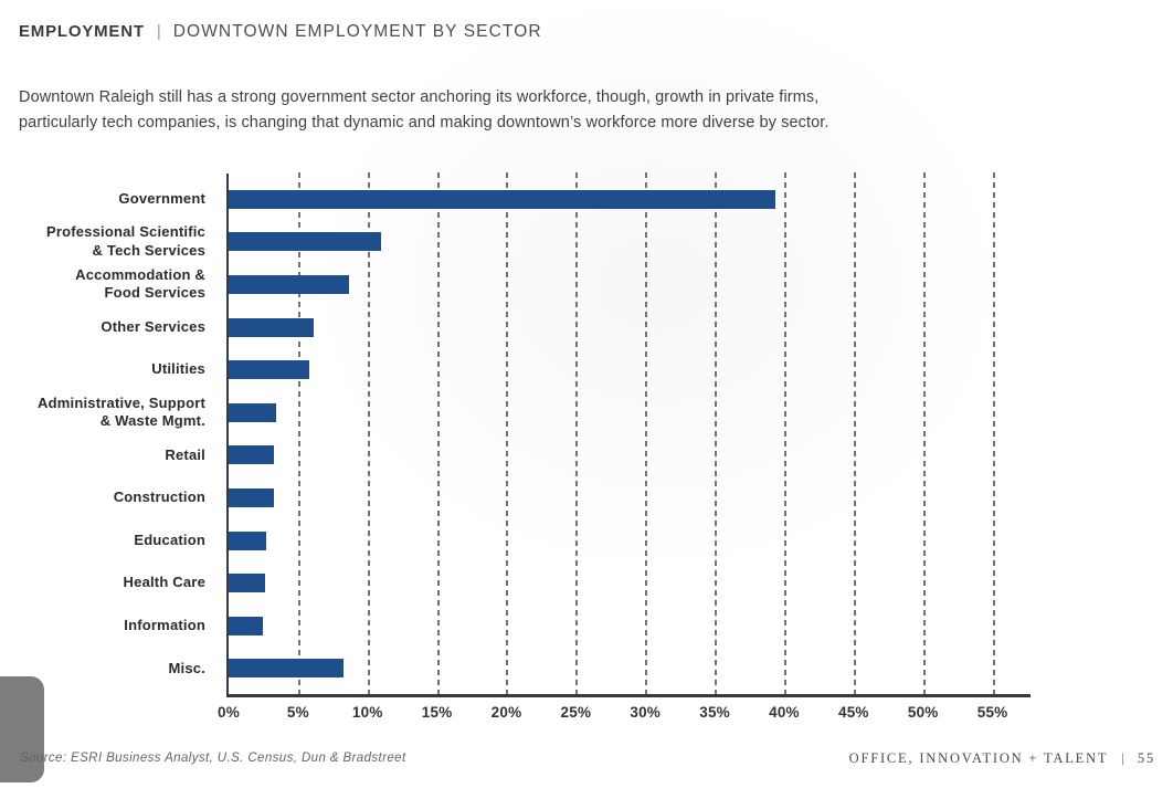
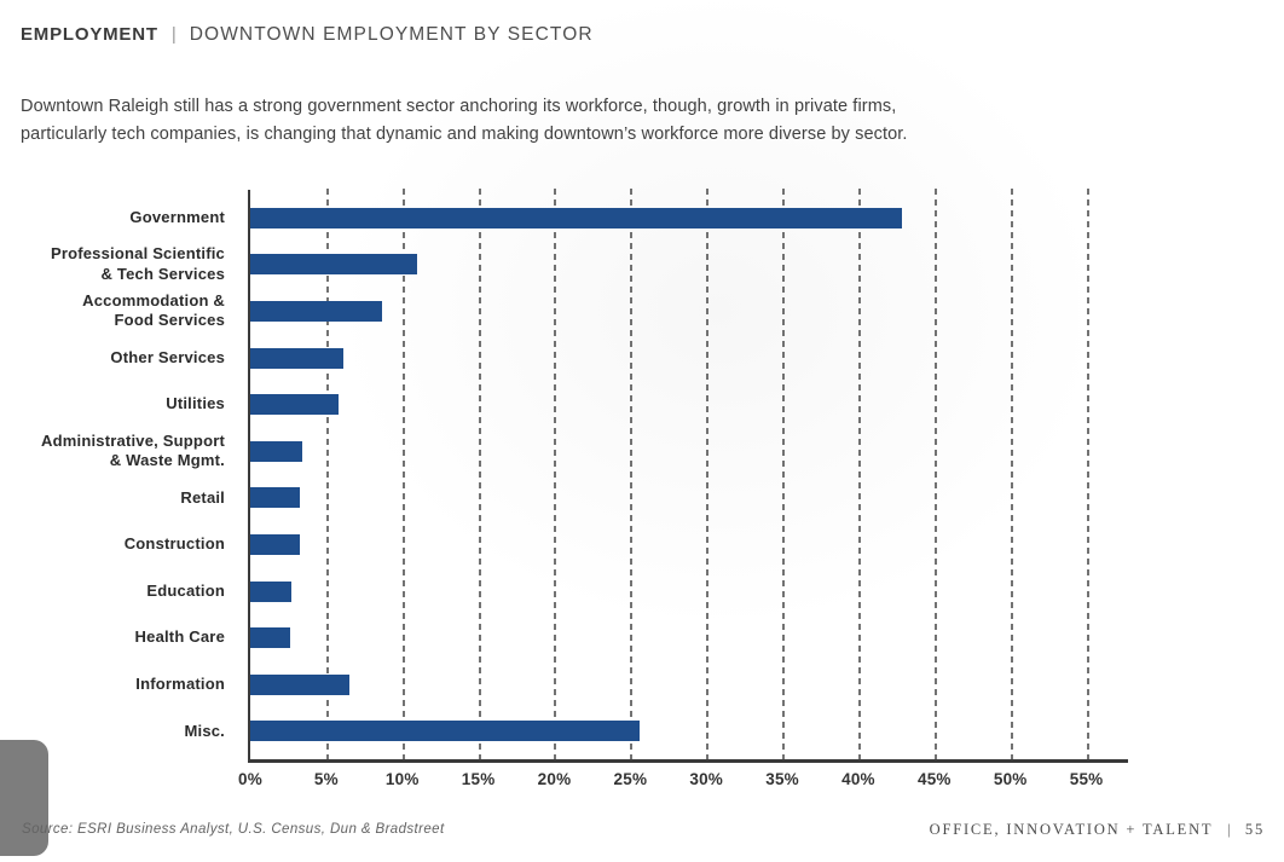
Government: 39.4% -> 42.9%
Information: 2.5% -> 6.5%
Misc.: 8.3% -> 25.6%
